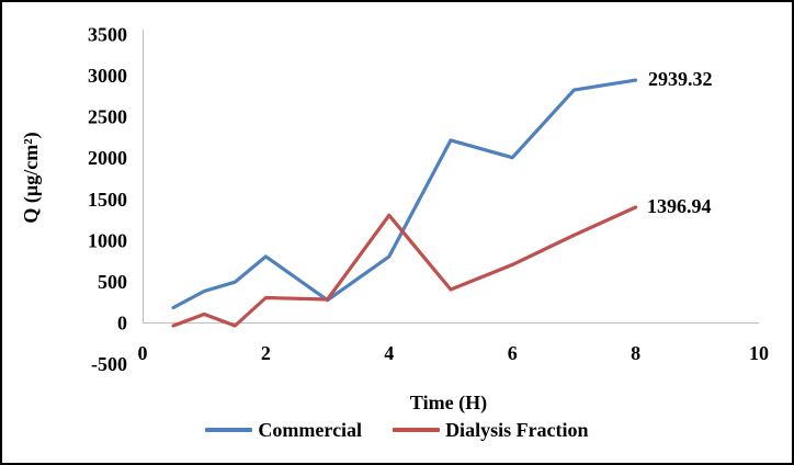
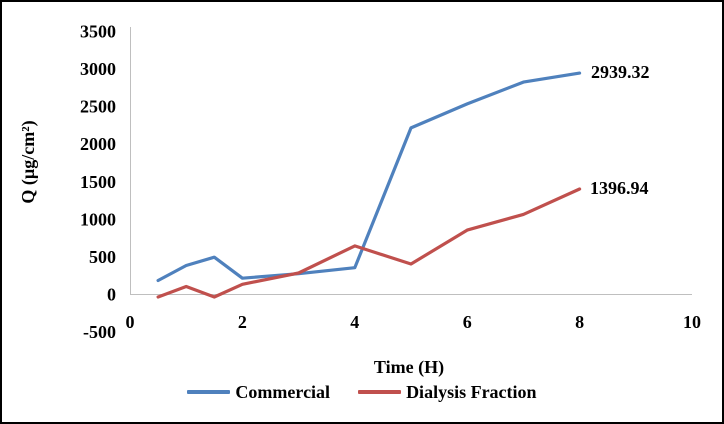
Commercial/2: 800 -> 200
Dialysis Fraction/2: 300 -> 100
Commercial/4: 800 -> 400
Dialysis Fraction/4: 1300 -> 600
Commercial/6: 2000 -> 2500
Dialysis Fraction/6: 700 -> 800
